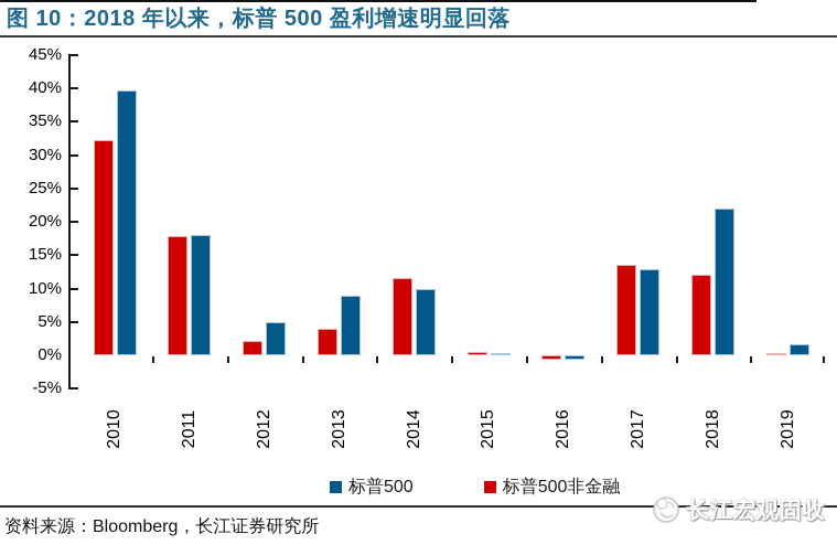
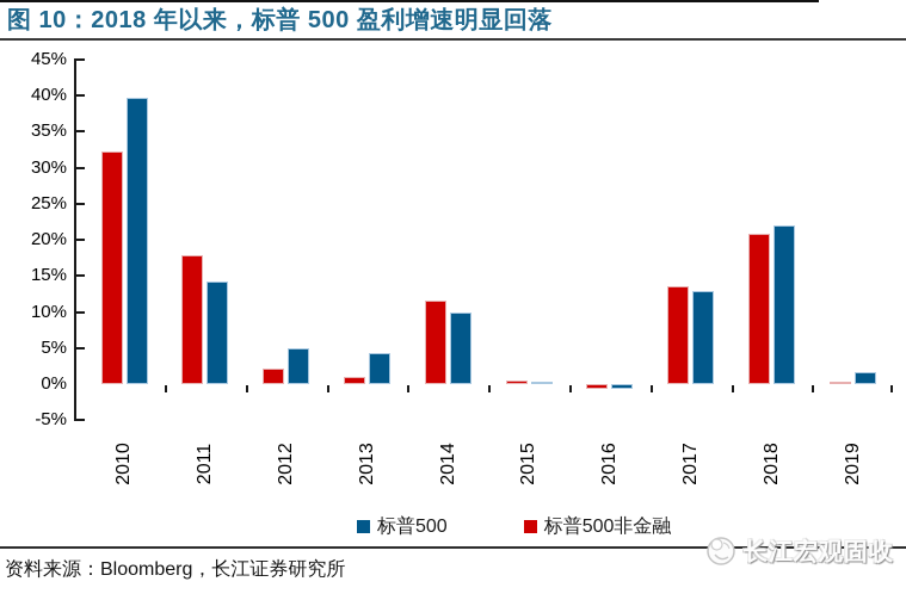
标普500/2011: 18% -> 14%
标普500非金融/2013: 4% -> 1%
标普500/2013: 9% -> 4%
标普500非金融/2018: 12% -> 21%
